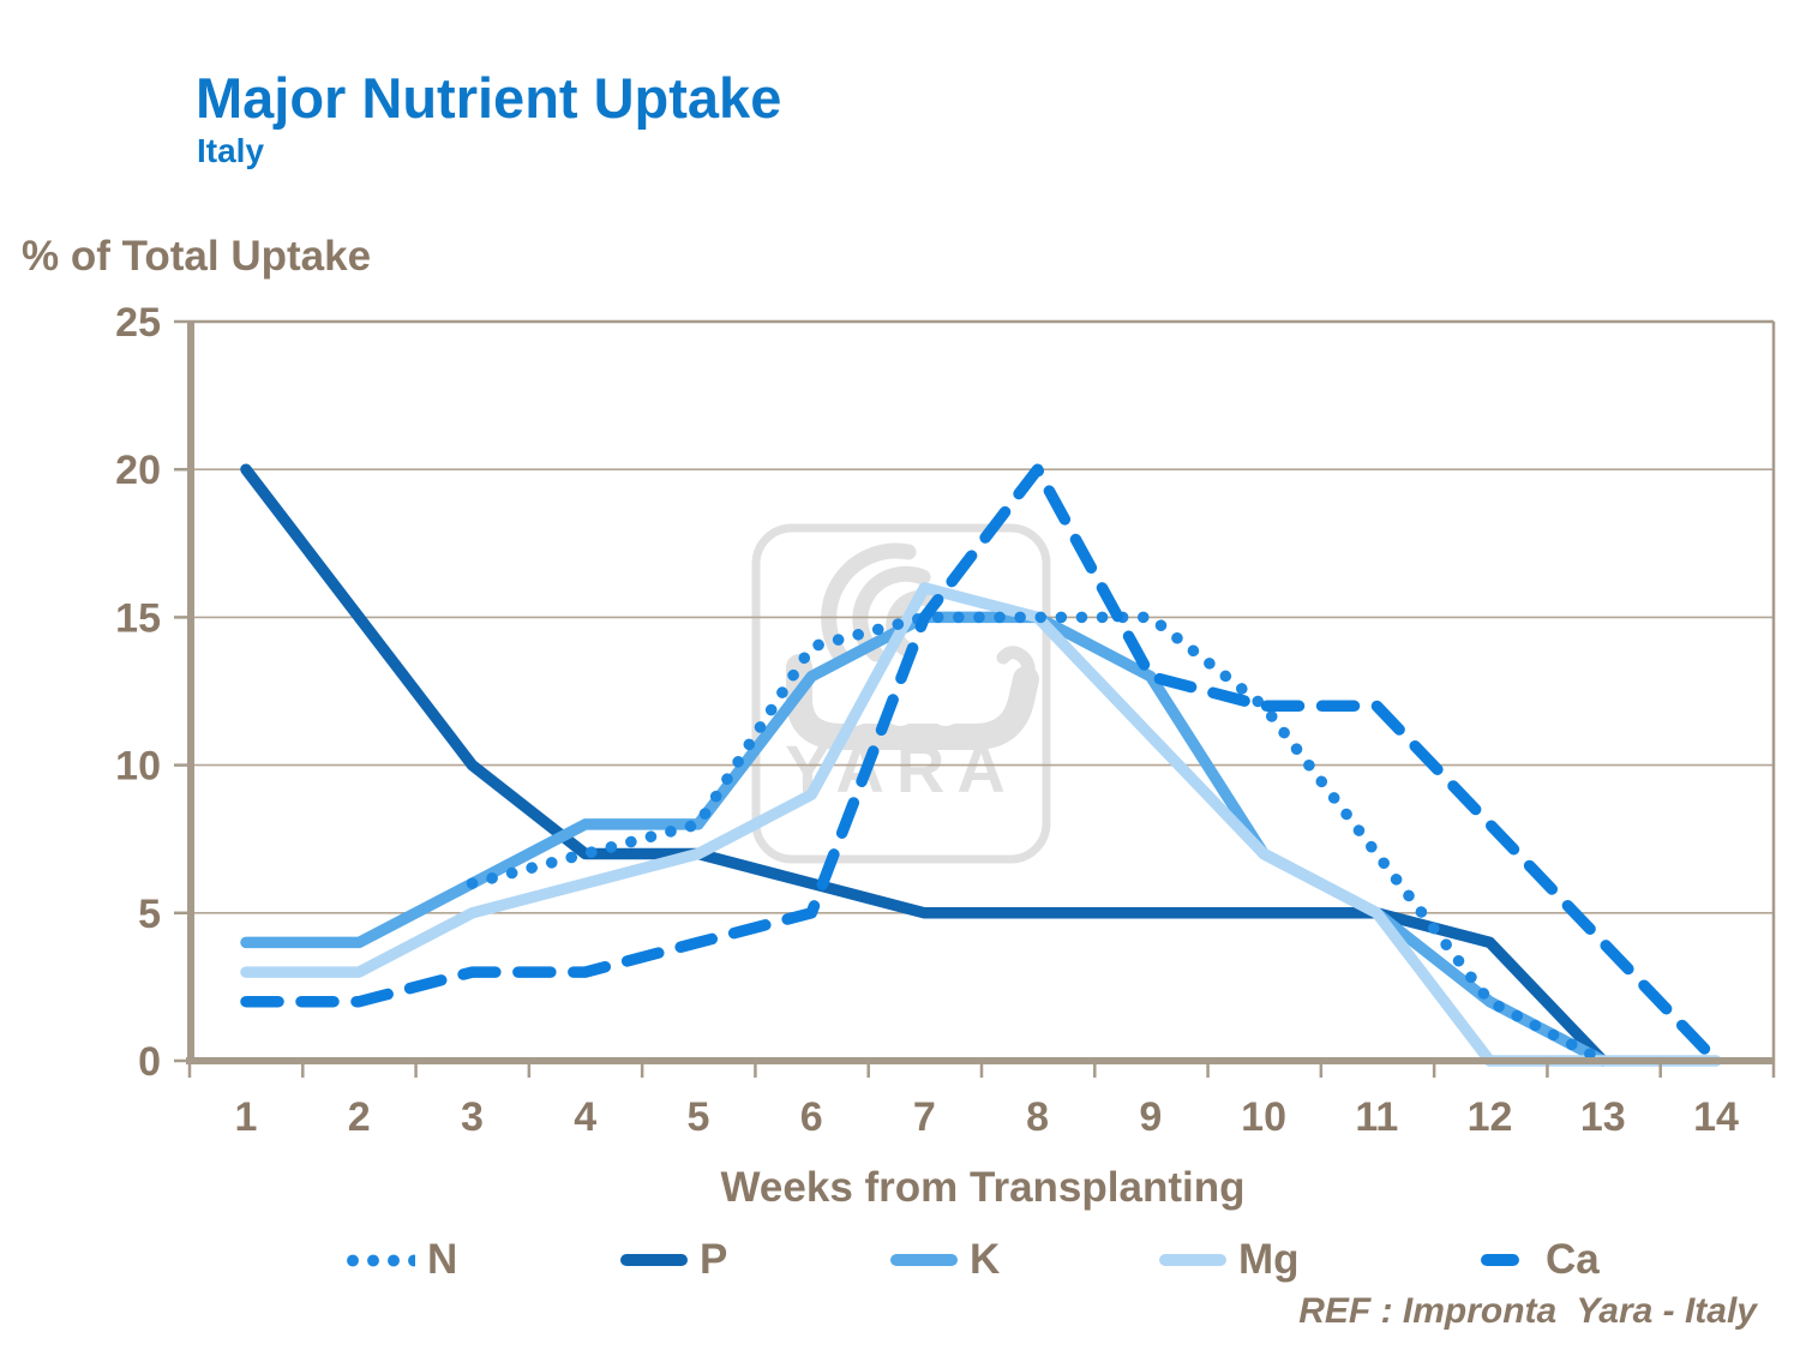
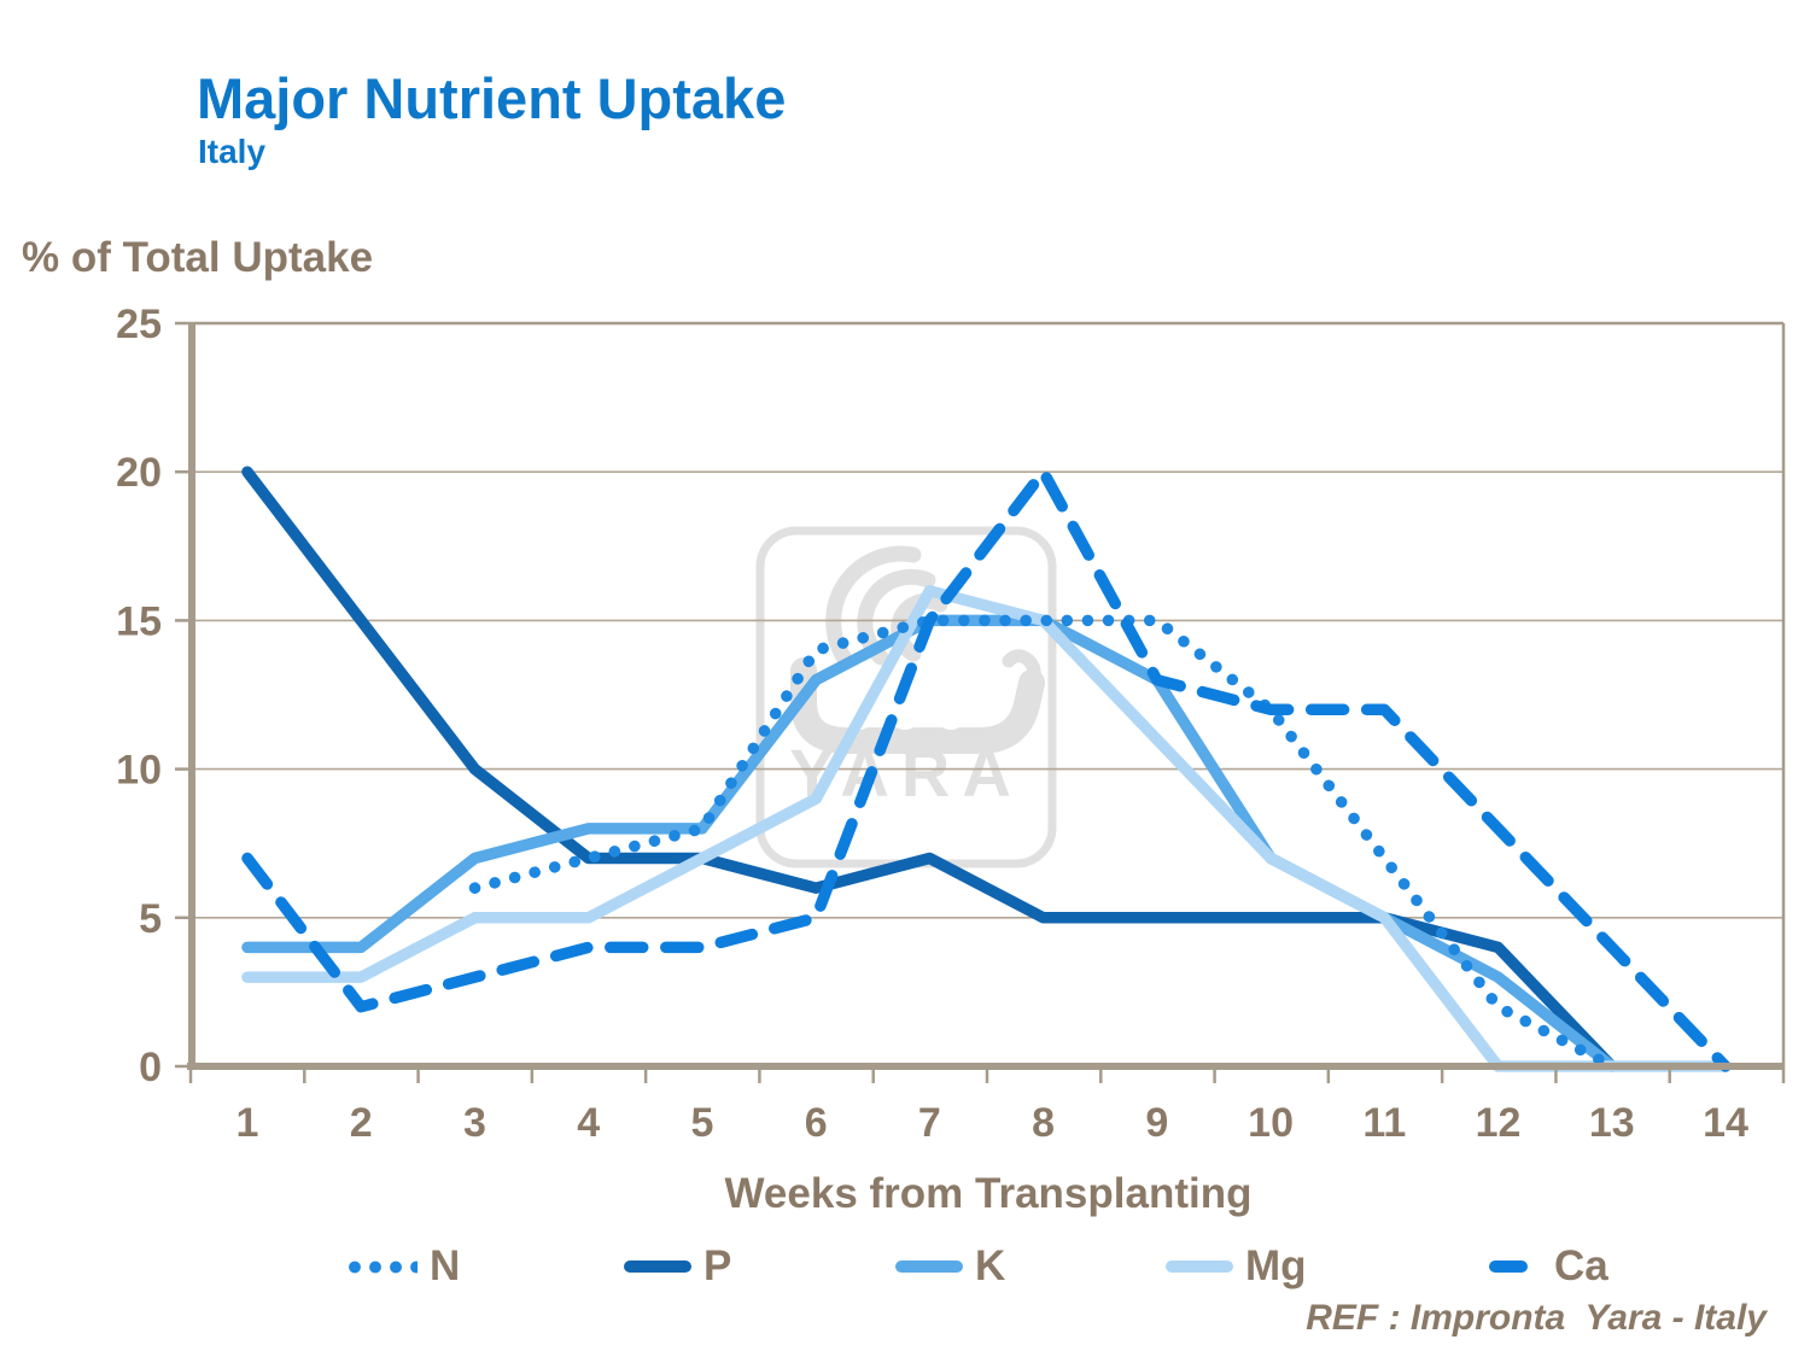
Ca/1: 2 -> 7
K/3: 6 -> 7
Mg/4: 6 -> 5
Ca/4: 3 -> 4
P/7: 5 -> 7
K/12: 2 -> 3
